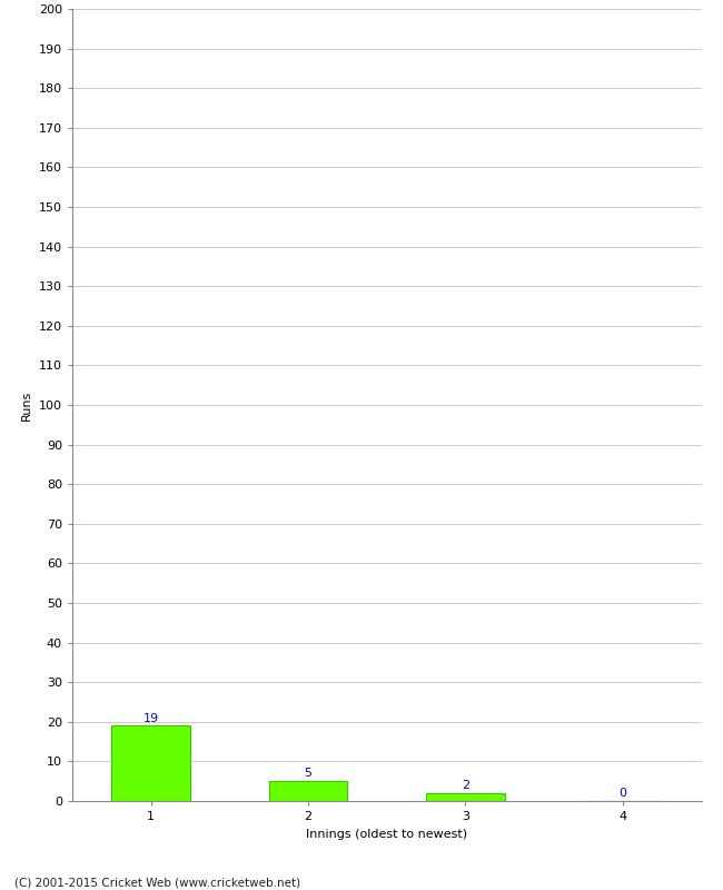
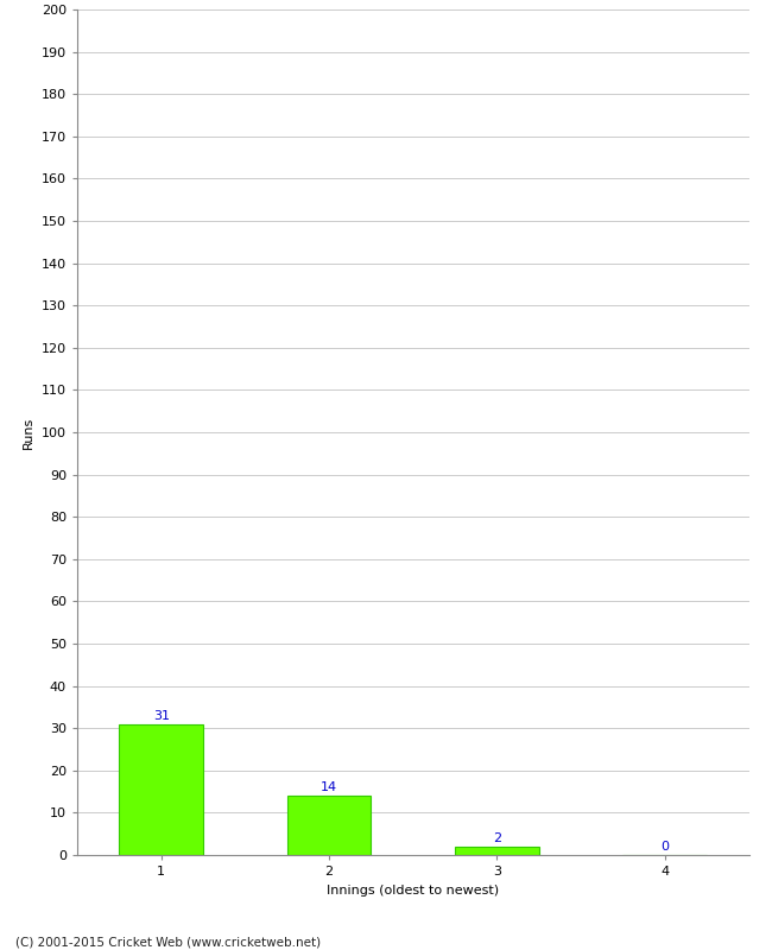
1: 19 -> 31
2: 5 -> 14
